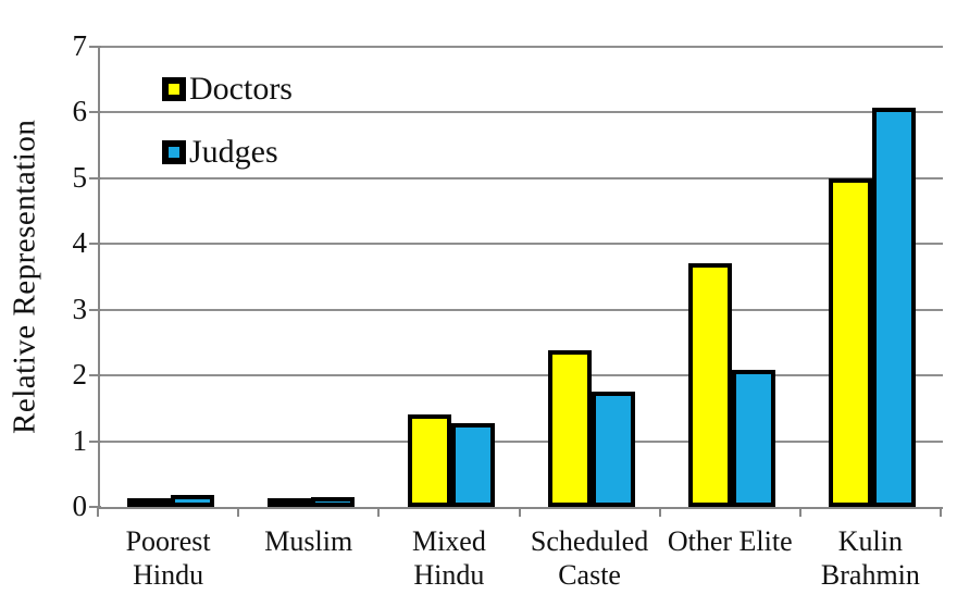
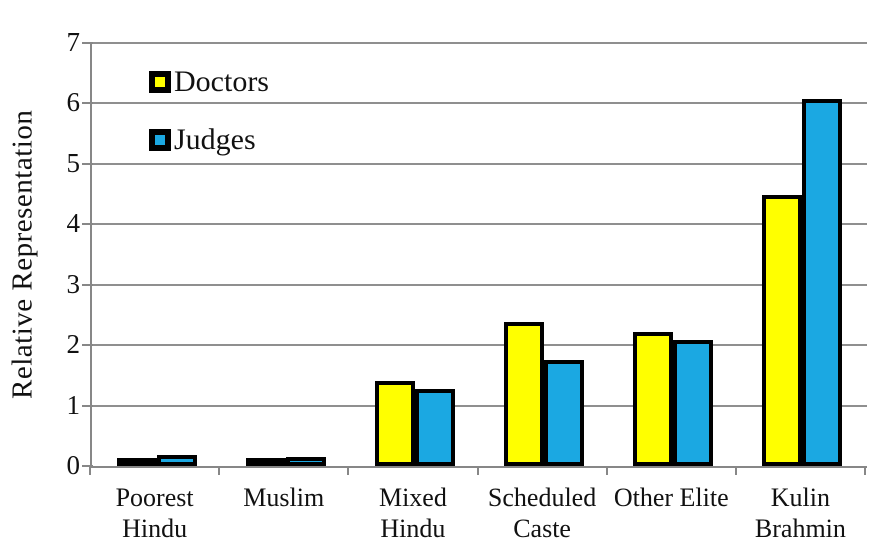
Doctors/Other Elite: 3.7 -> 2.2
Doctors/Kulin Brahmin: 5.0 -> 4.5
